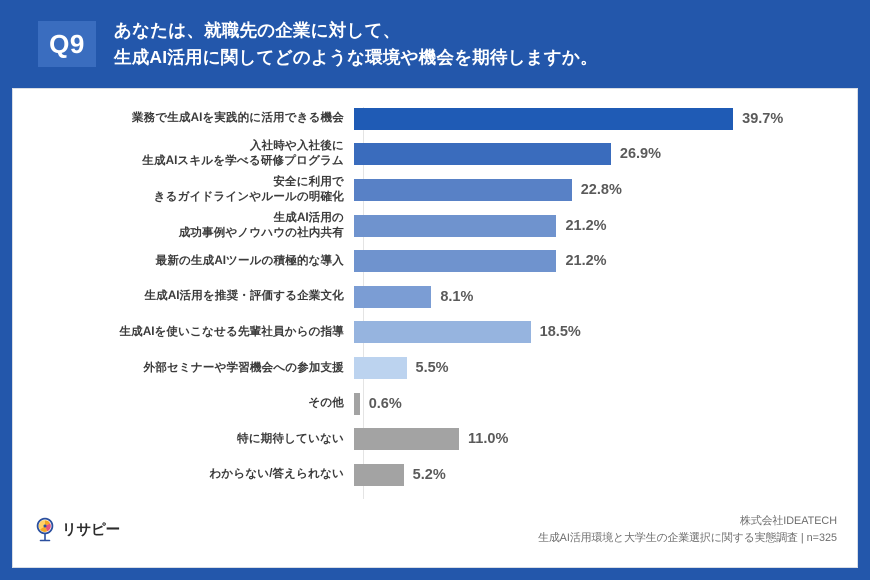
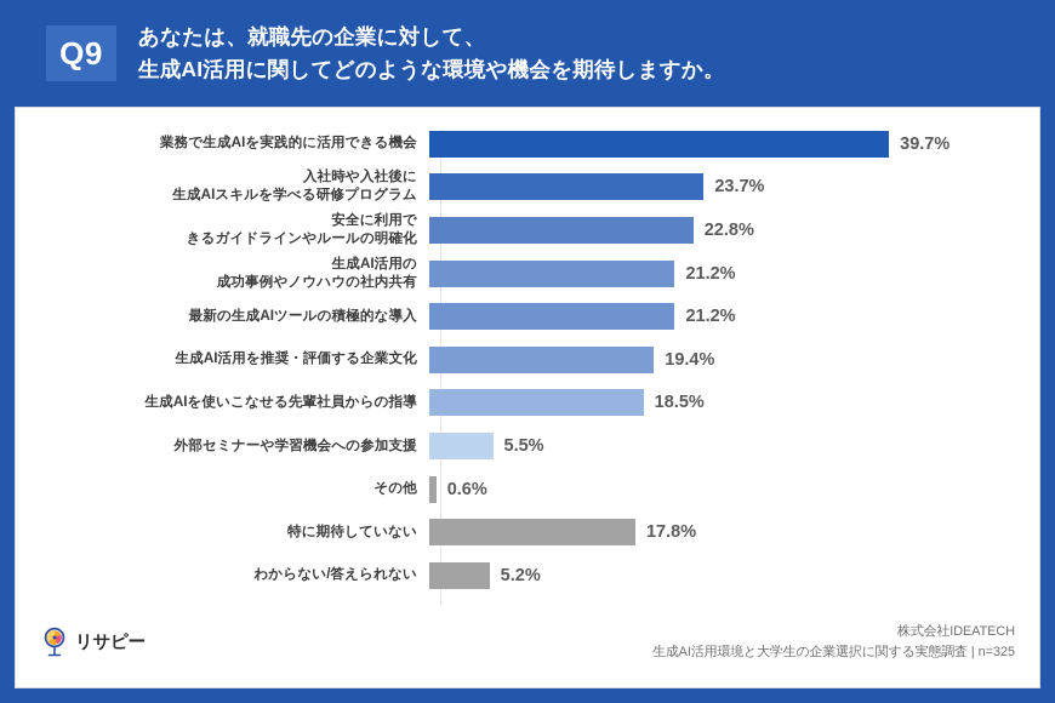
入社時や入社後に 生成AIスキルを学べる研修プログラム: 26.9% -> 23.7%
生成AI活用を推奨・評価する企業文化: 8.1% -> 19.4%
特に期待していない: 11.0% -> 17.8%
